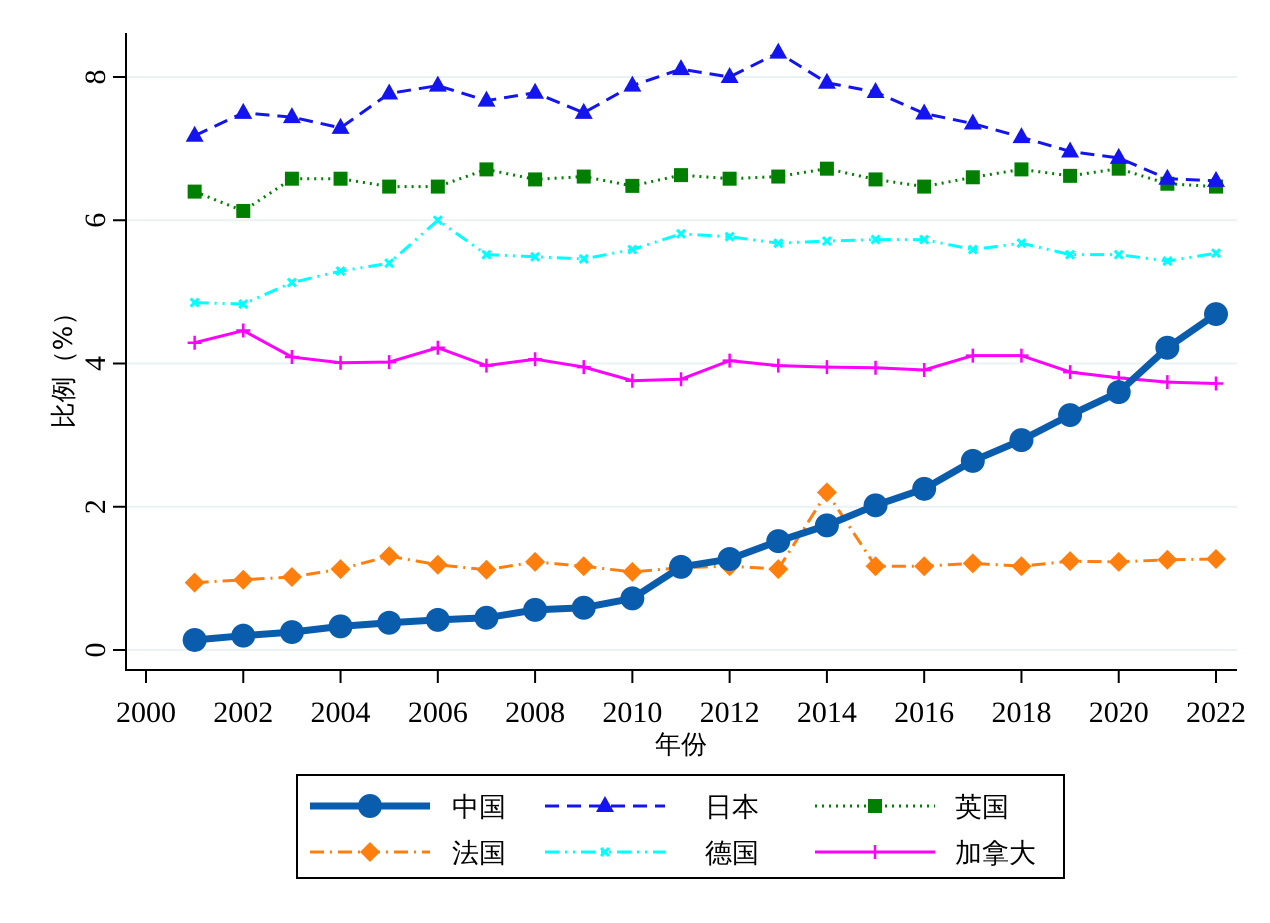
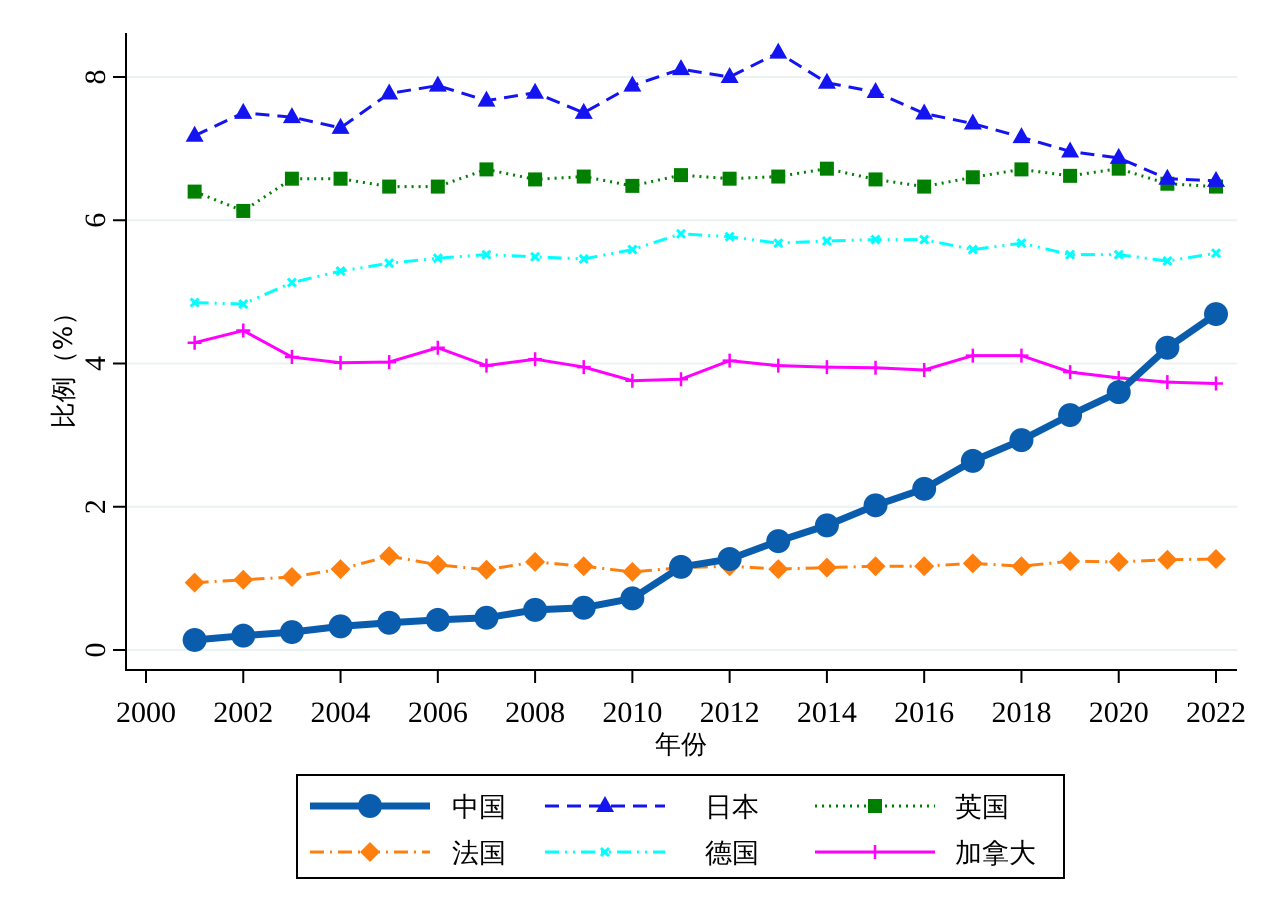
德国/2006: 6.0 -> 5.5
法国/2014: 2.2 -> 1.1
